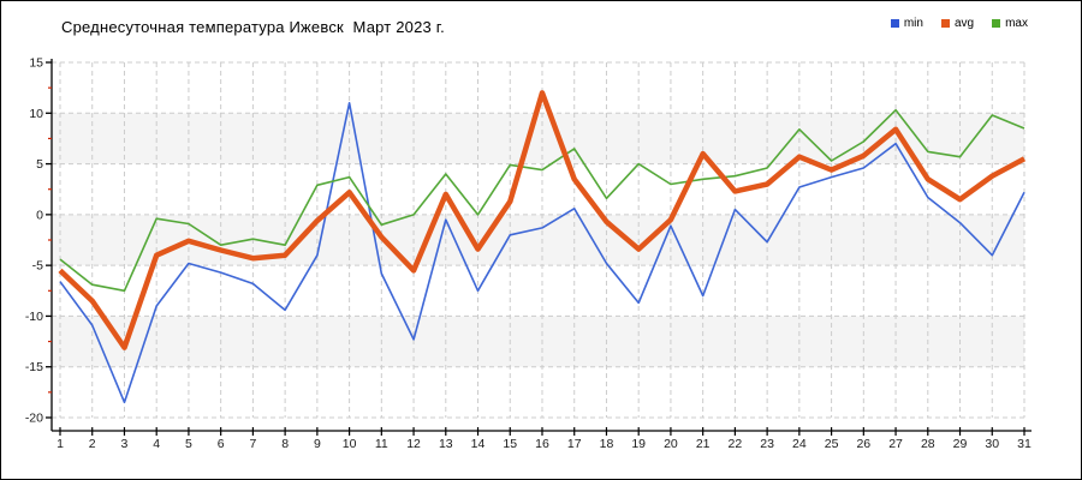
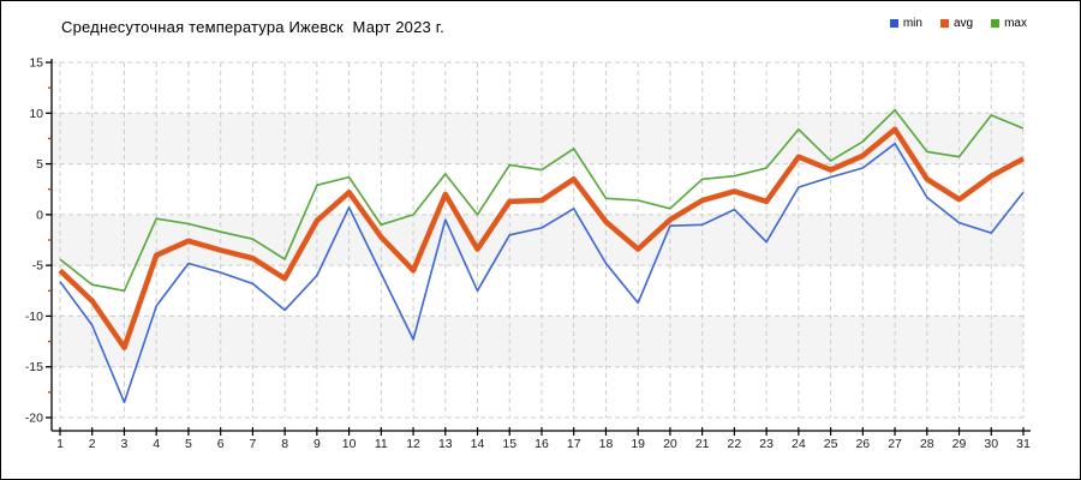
max/6: -3 -> -2
avg/8: -4 -> -6
max/8: -3 -> -4
min/9: -4 -> -6
min/10: 11 -> 1
avg/16: 12 -> 1
max/19: 5 -> 1
max/20: 3 -> 1
min/21: -8 -> -1
avg/21: 6 -> 1
avg/23: 3 -> 1
min/30: -4 -> -2
